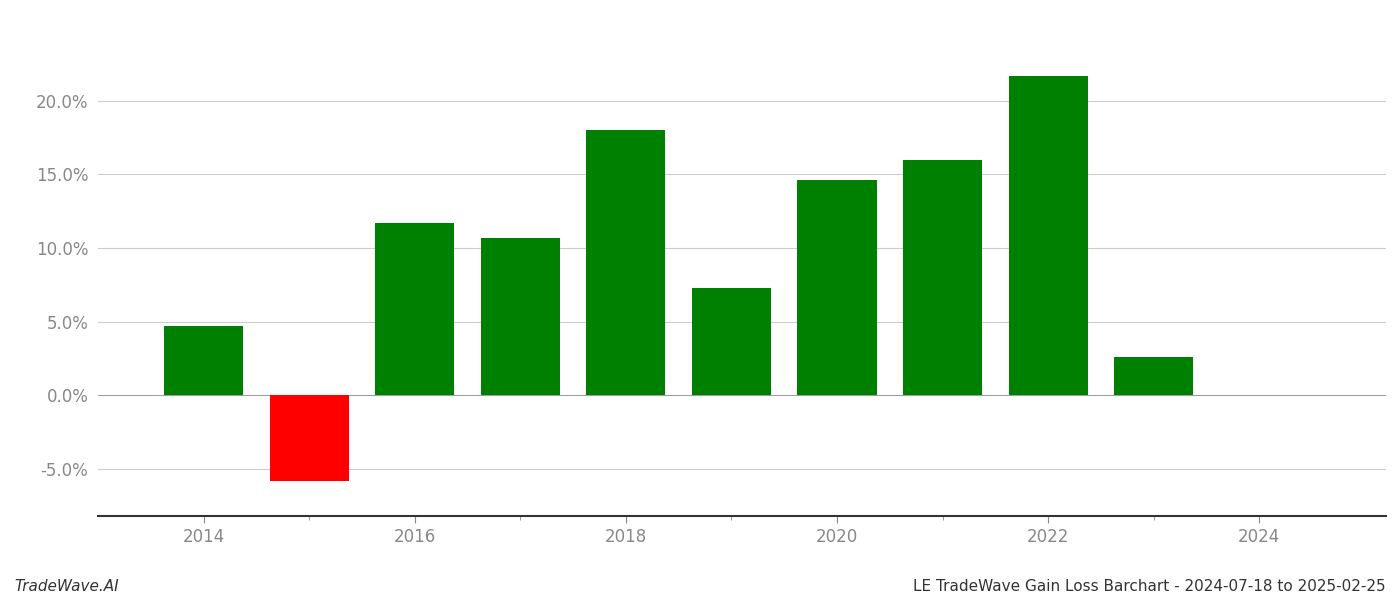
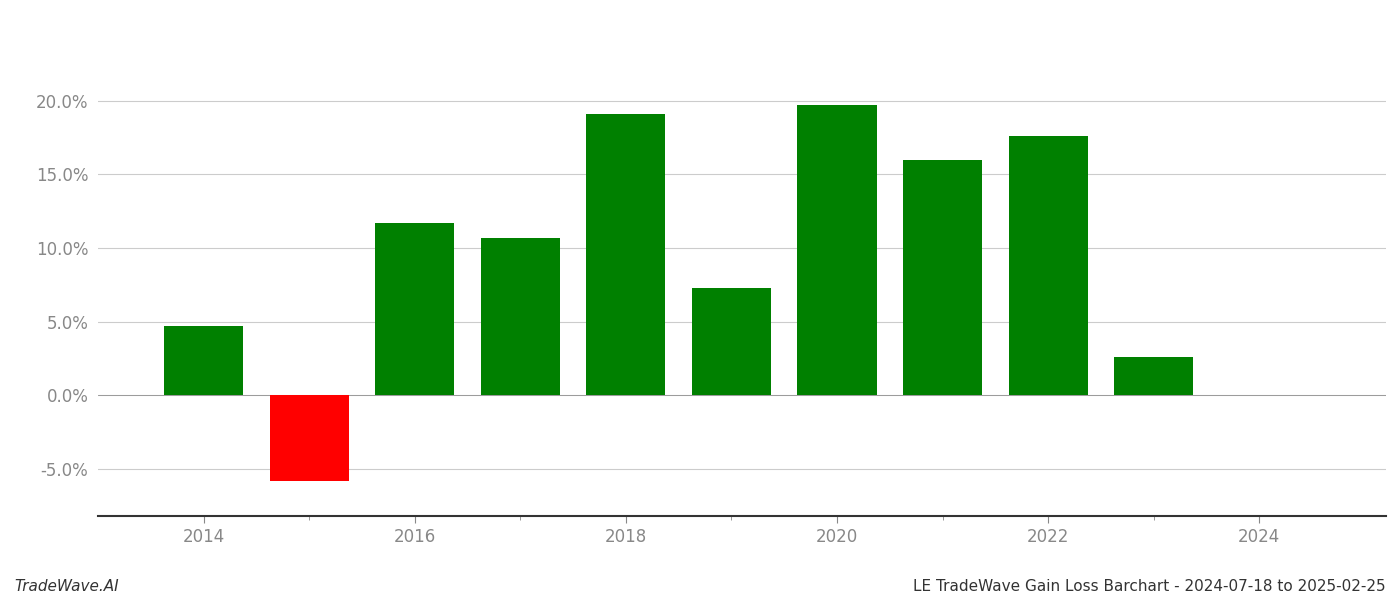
2018: 18.0% -> 19.1%
2020: 14.6% -> 19.7%
2022: 21.7% -> 17.6%
